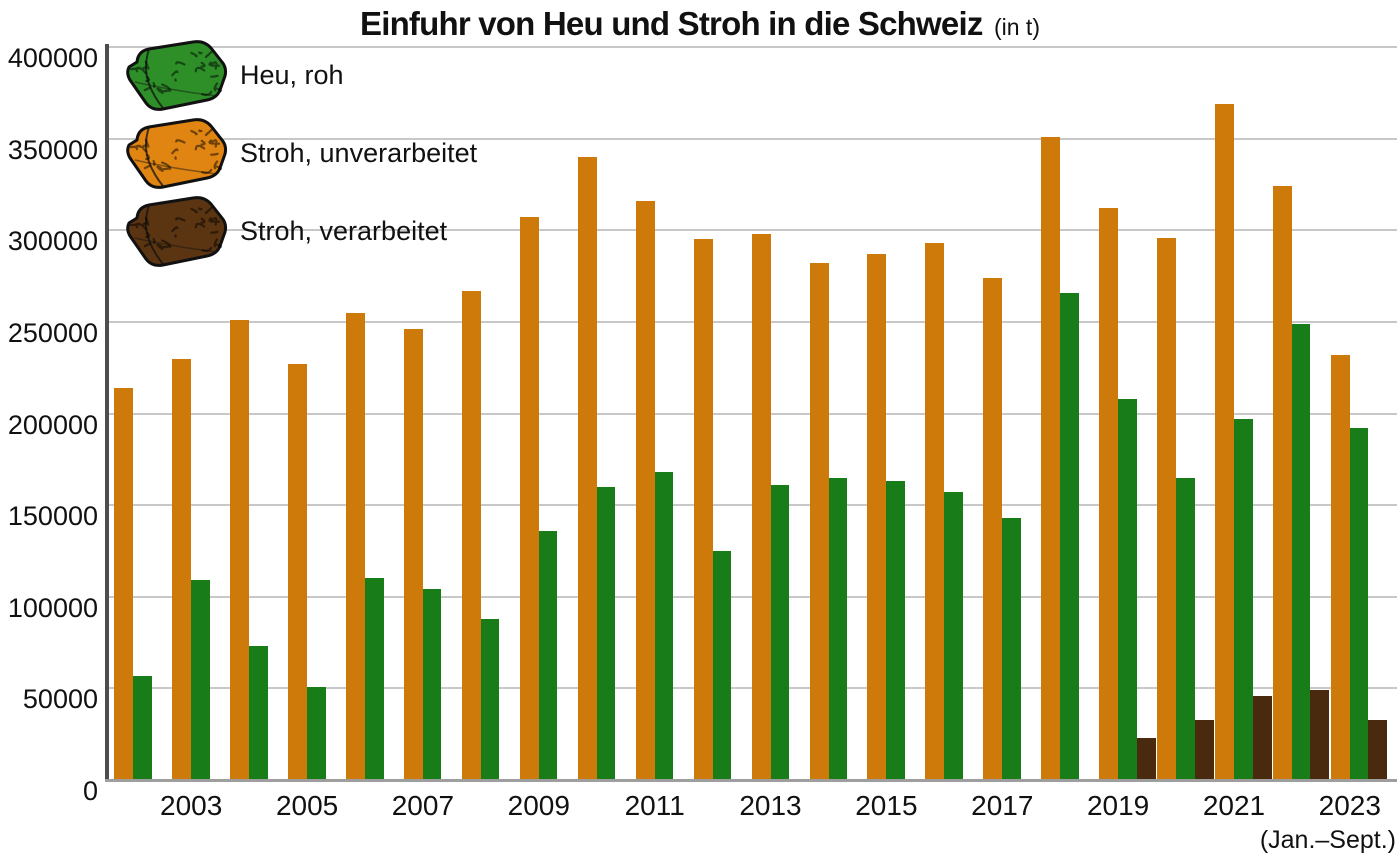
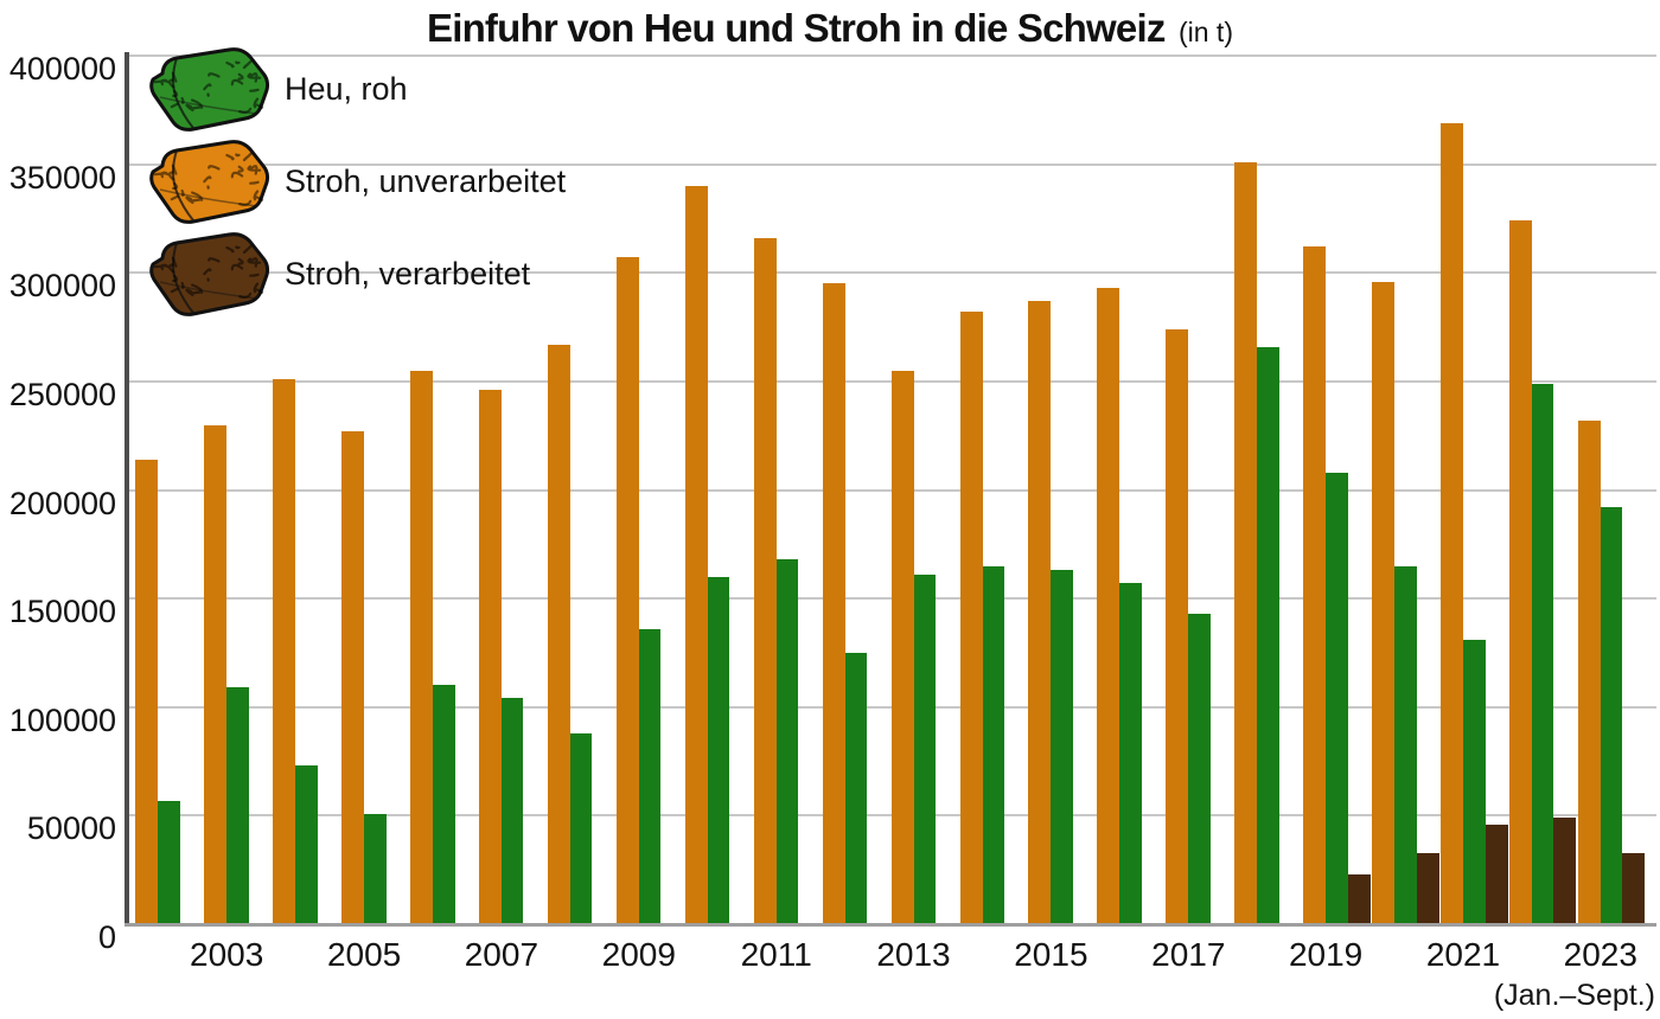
Stroh, unverarbeitet/2013: 298000 -> 255000
Heu, roh/2021: 197000 -> 131000
